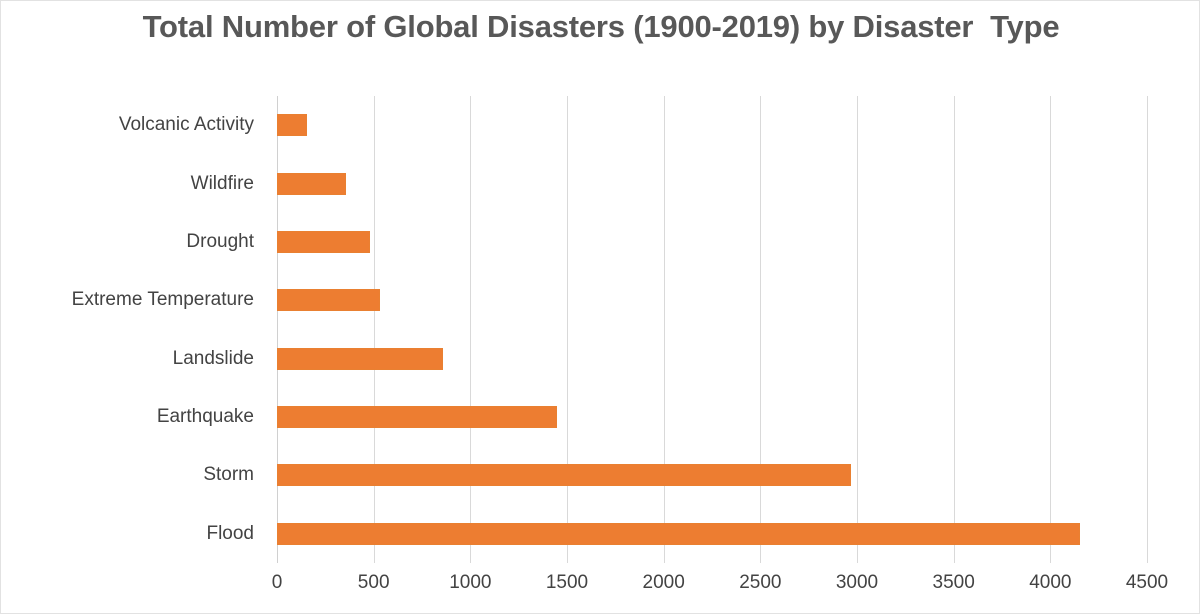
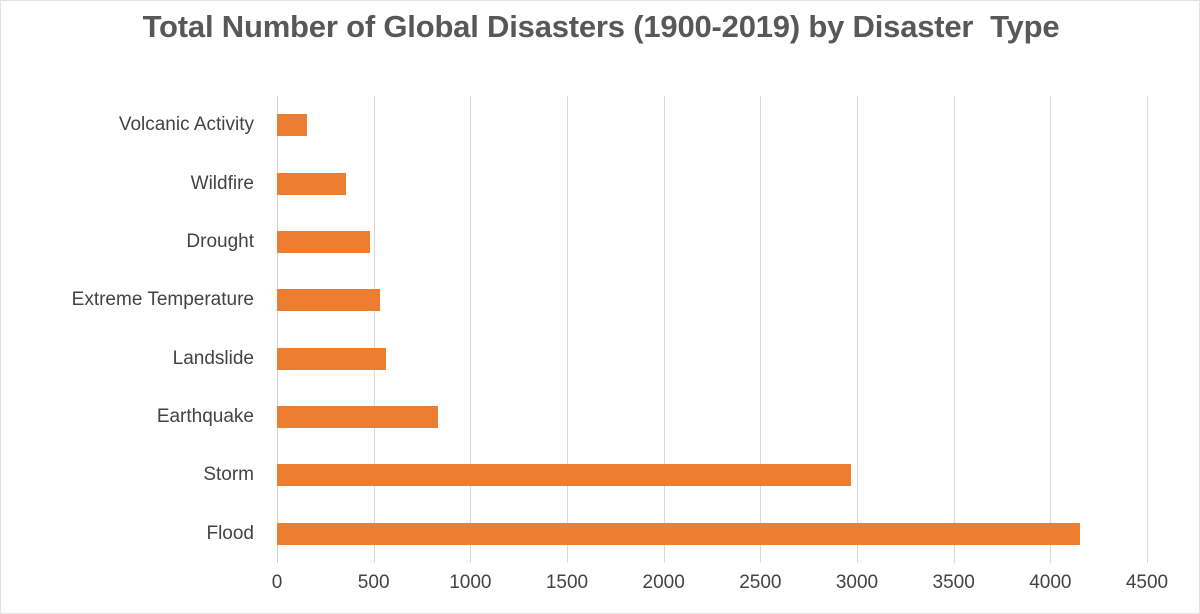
Earthquake: 1450 -> 840
Landslide: 860 -> 560
